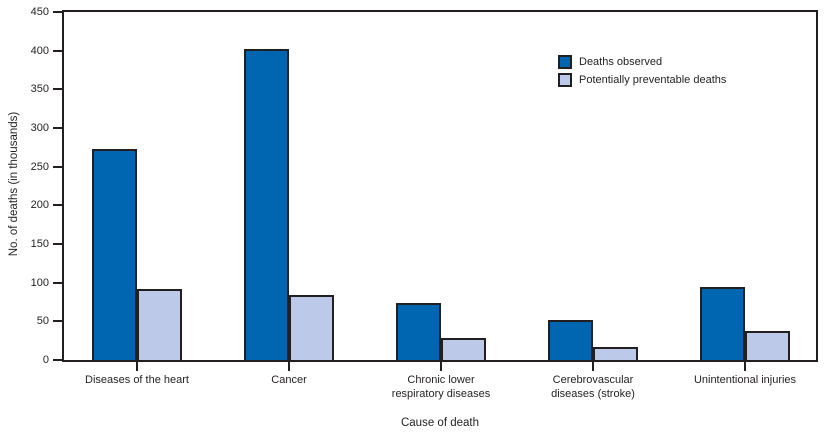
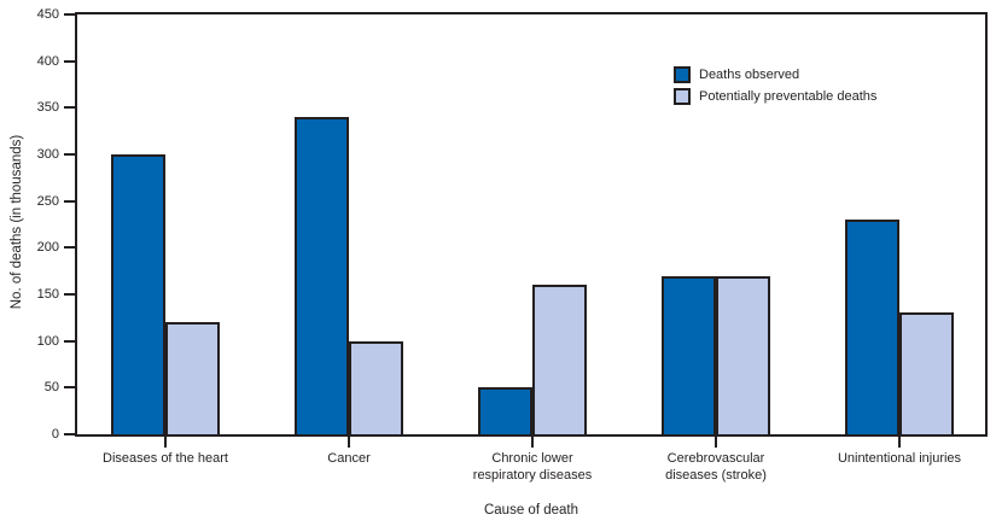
Deaths observed/Diseases of the heart: 270 -> 300
Potentially preventable deaths/Diseases of the heart: 90 -> 120
Deaths observed/Cancer: 400 -> 340
Potentially preventable deaths/Cancer: 80 -> 100
Deaths observed/Chronic lower respiratory diseases: 70 -> 50
Potentially preventable deaths/Chronic lower respiratory diseases: 30 -> 160
Deaths observed/Cerebrovascular diseases (stroke): 50 -> 170
Potentially preventable deaths/Cerebrovascular diseases (stroke): 20 -> 170
Deaths observed/Unintentional injuries: 100 -> 230
Potentially preventable deaths/Unintentional injuries: 40 -> 130
